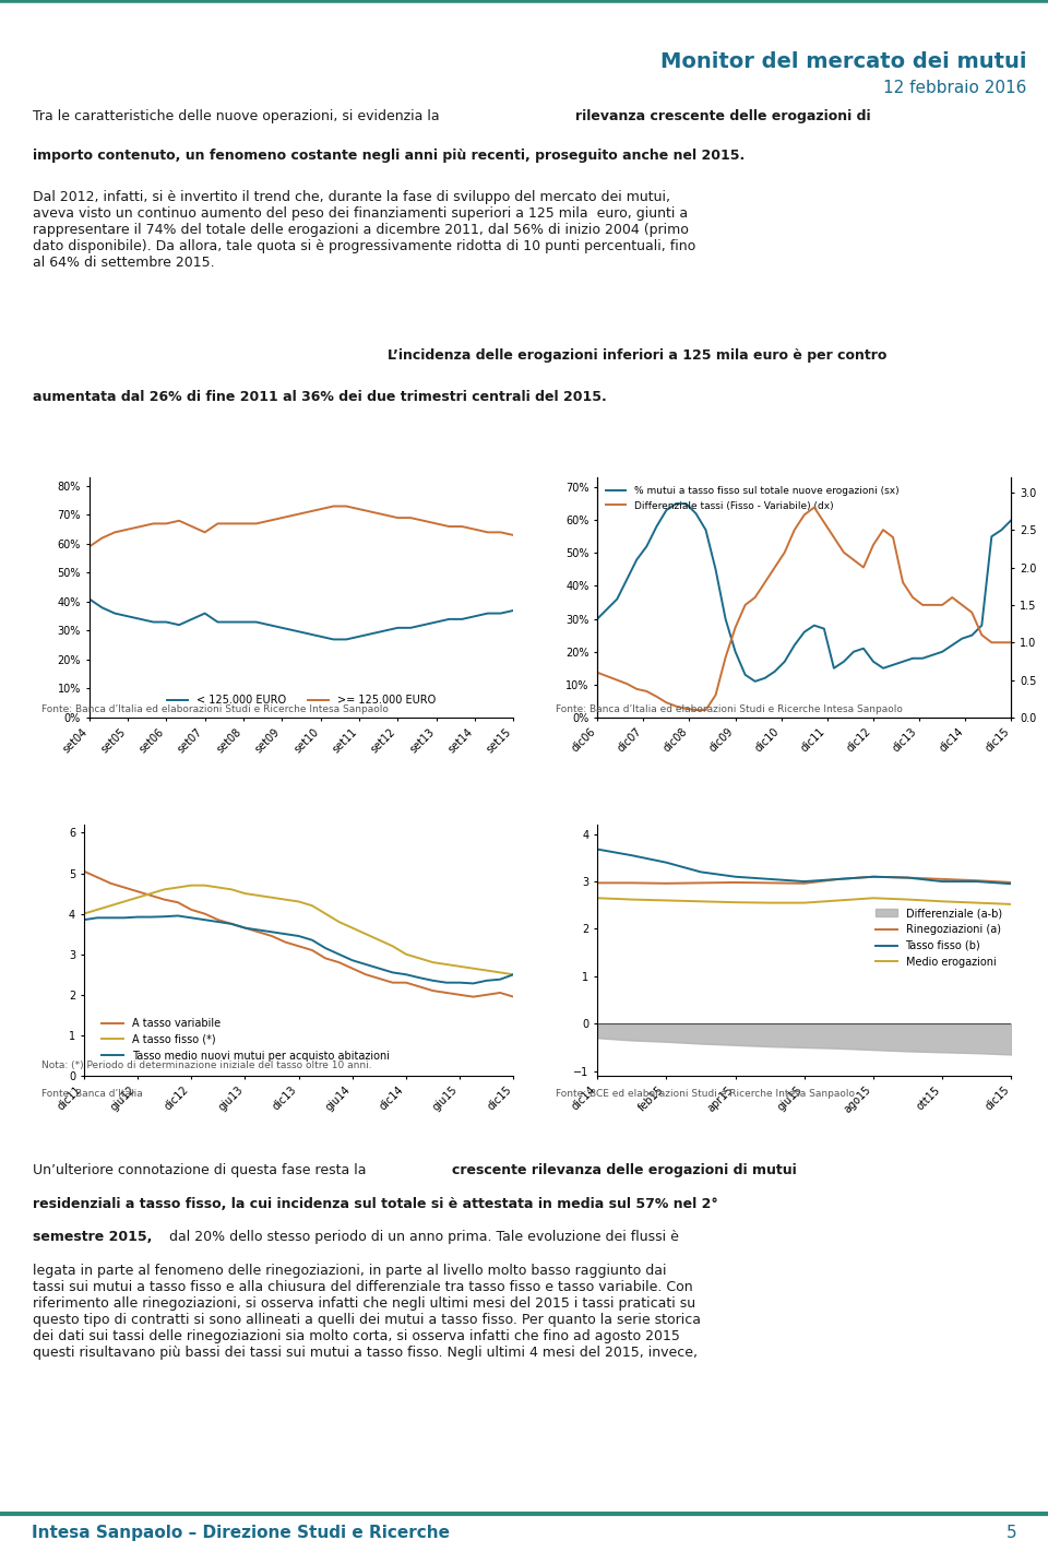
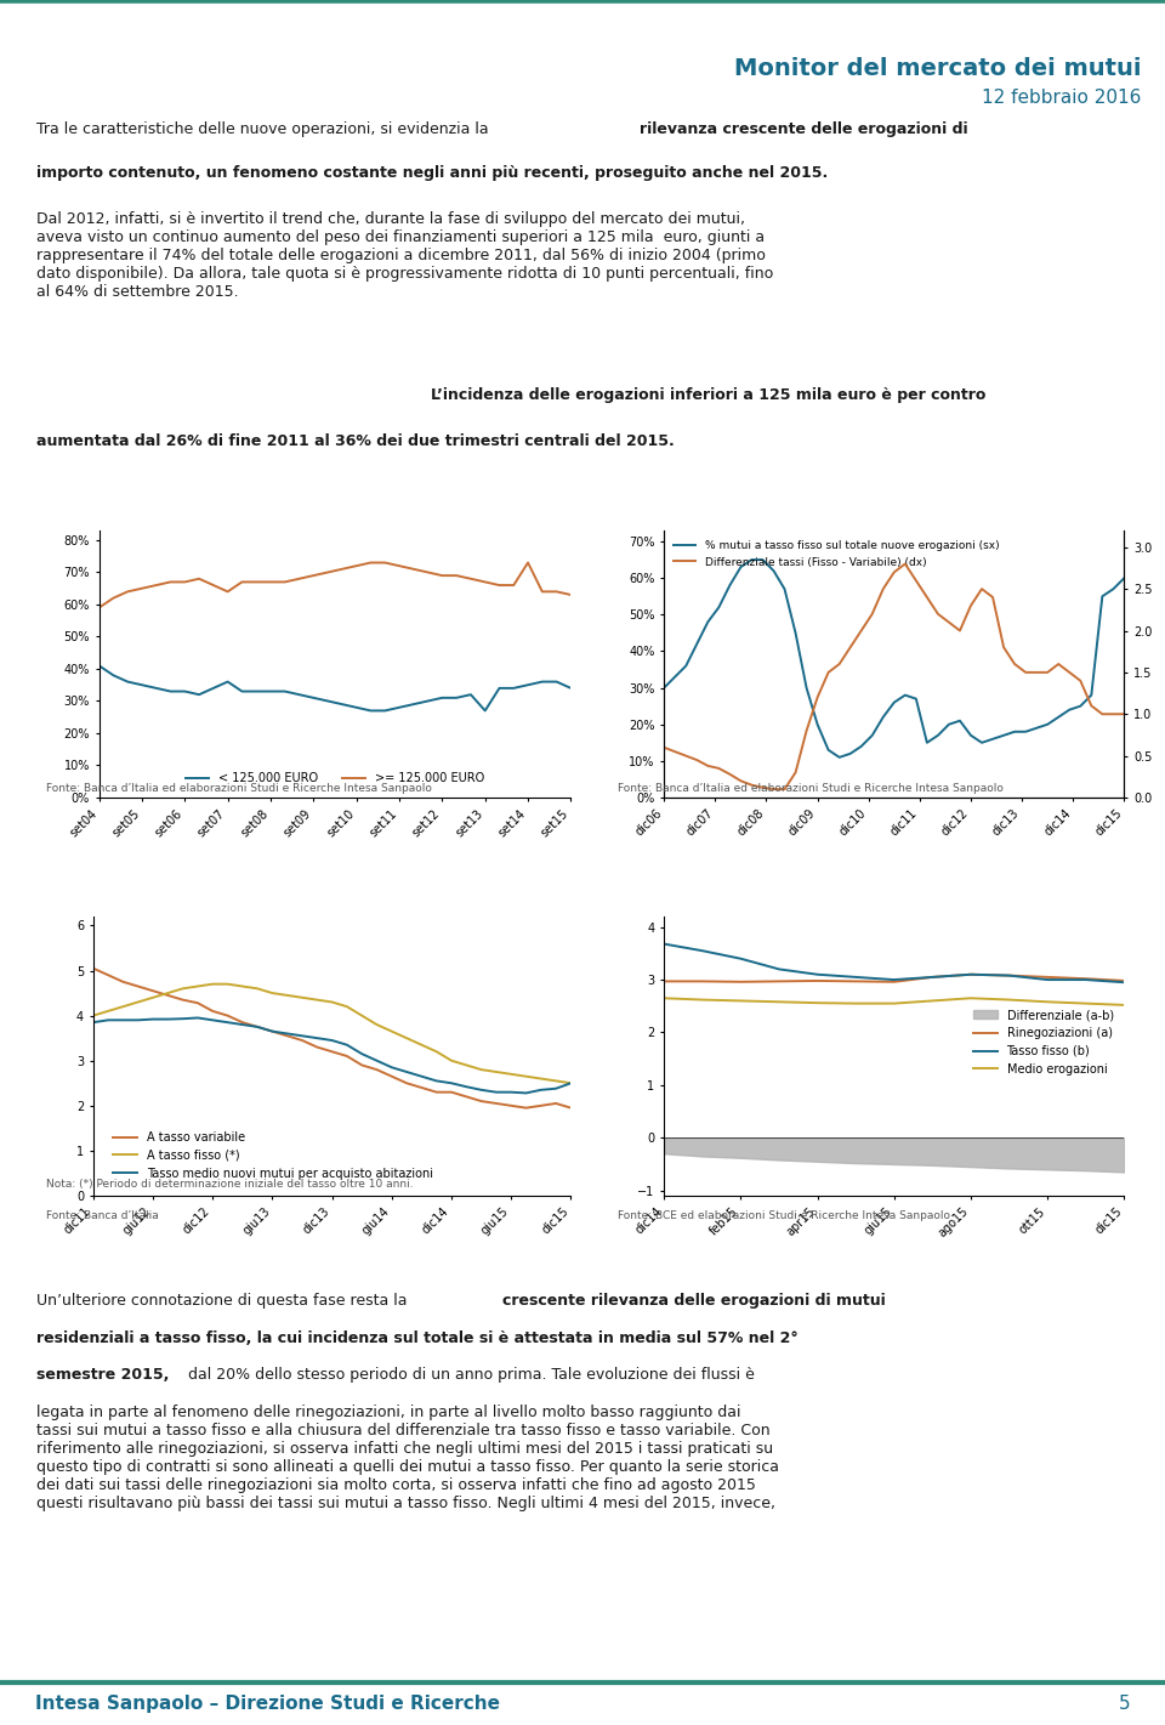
< 125.000 EURO/set13: 33% -> 27%
>= 125.000 EURO/set14: 65% -> 73%
< 125.000 EURO/set15: 37% -> 34%
